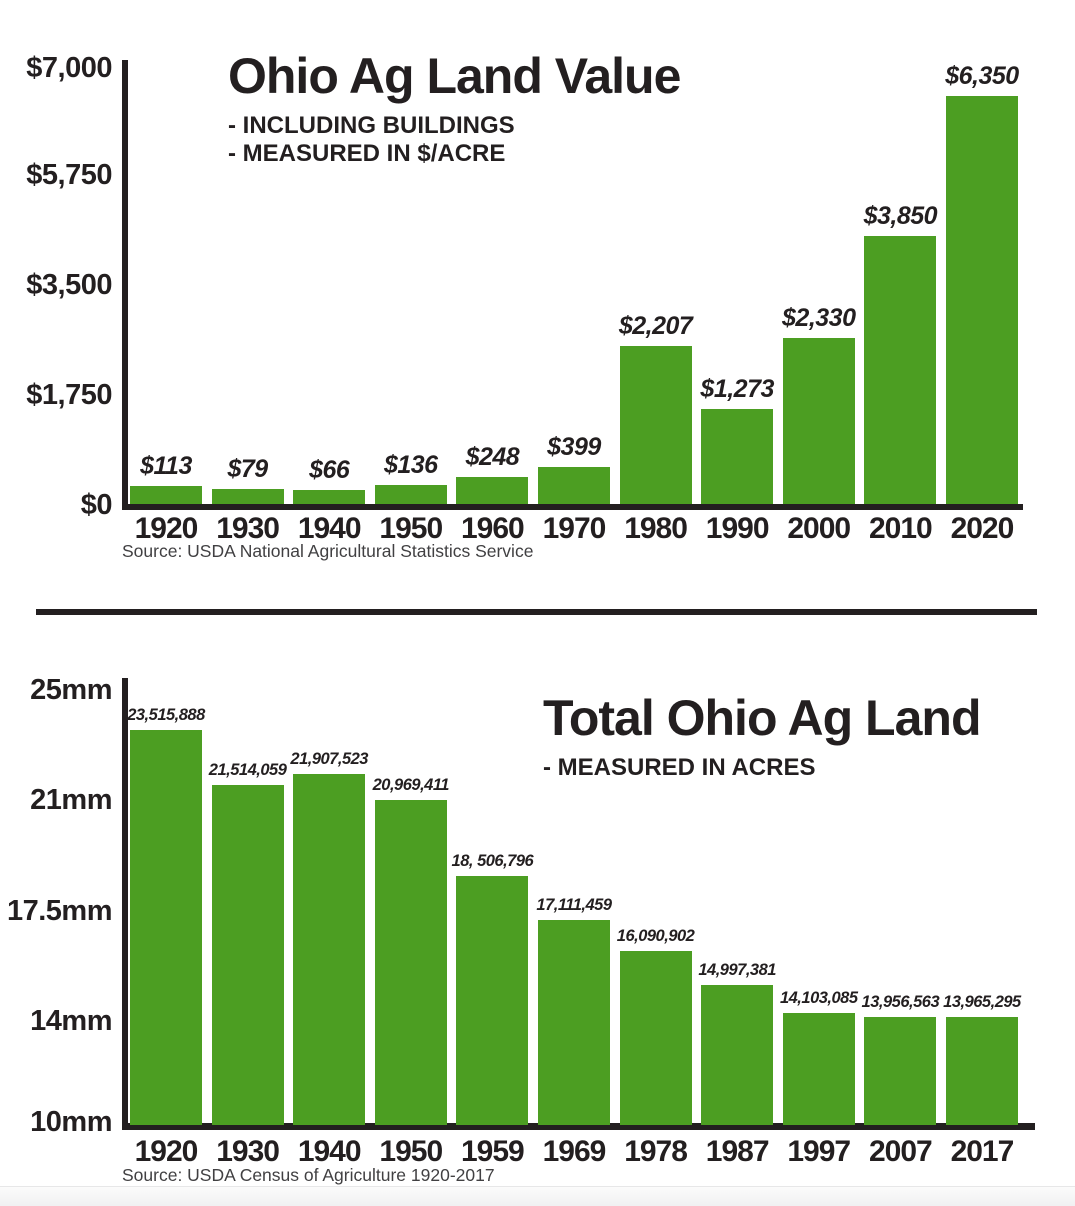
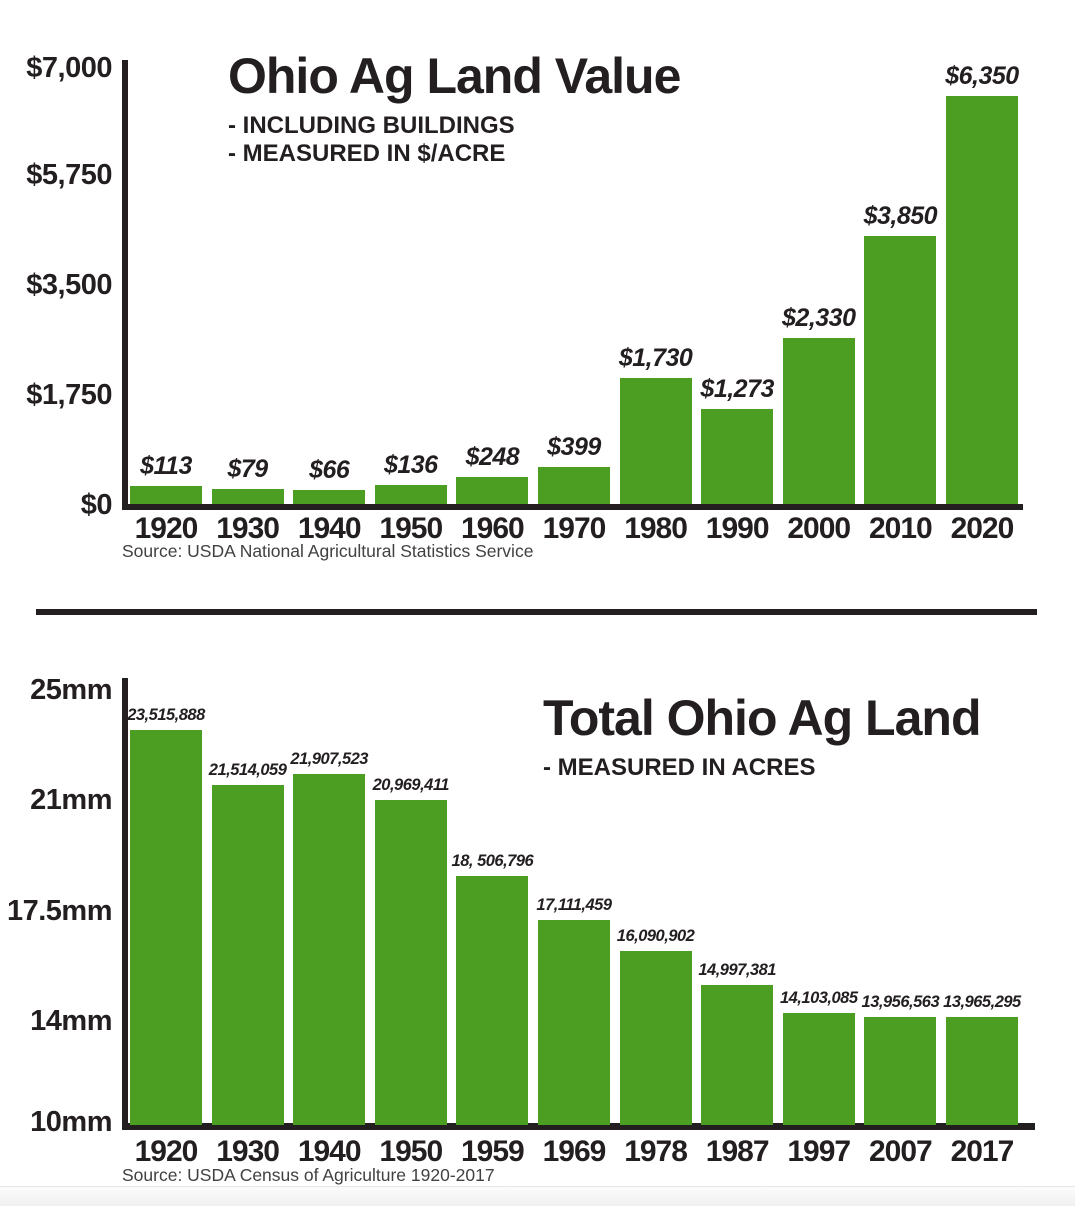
Ohio Ag Land Value/1980: $2,207 -> $1,730
